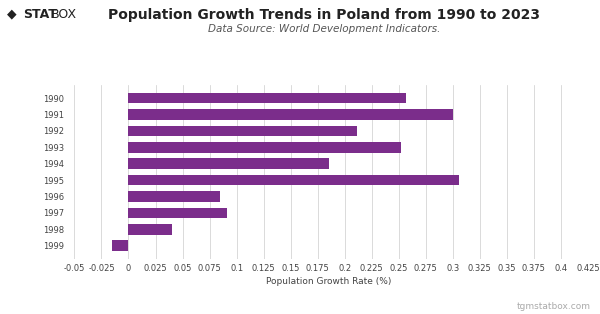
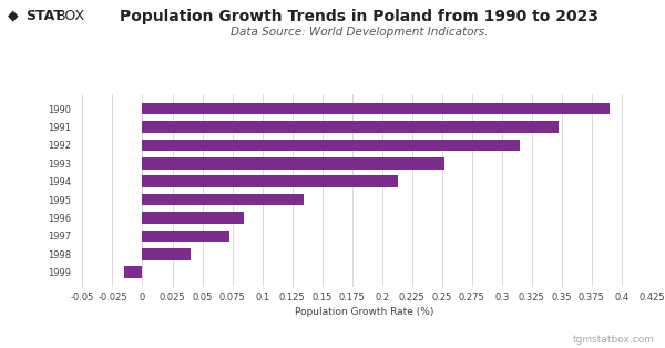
1990: 0.257 -> 0.390
1991: 0.300 -> 0.347
1992: 0.211 -> 0.315
1994: 0.185 -> 0.213
1995: 0.306 -> 0.135
1997: 0.091 -> 0.073
